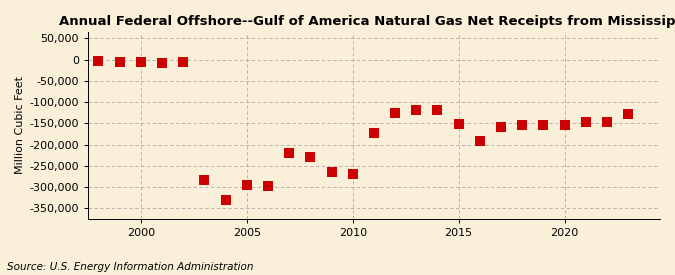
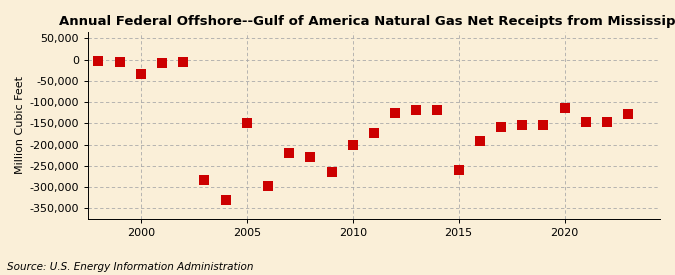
2000: -5,000 -> -35,000
2005: -295,000 -> -150,000
2010: -270,000 -> -200,000
2015: -152,000 -> -260,000
2020: -153,000 -> -115,000
